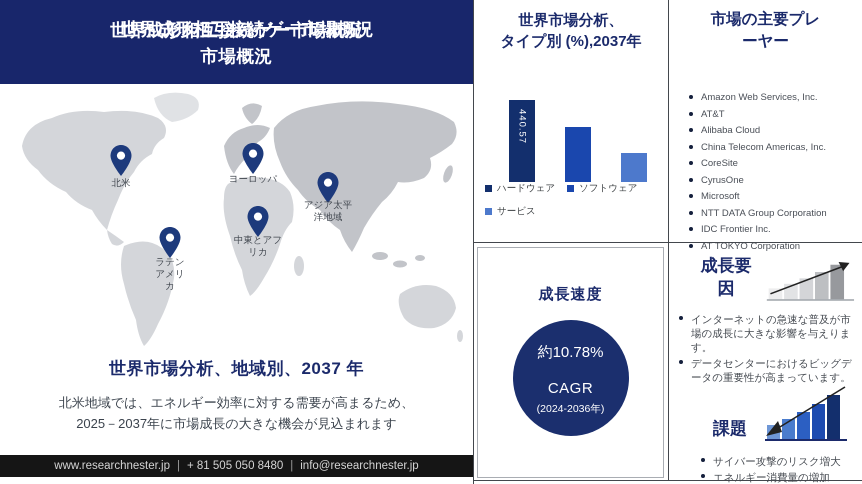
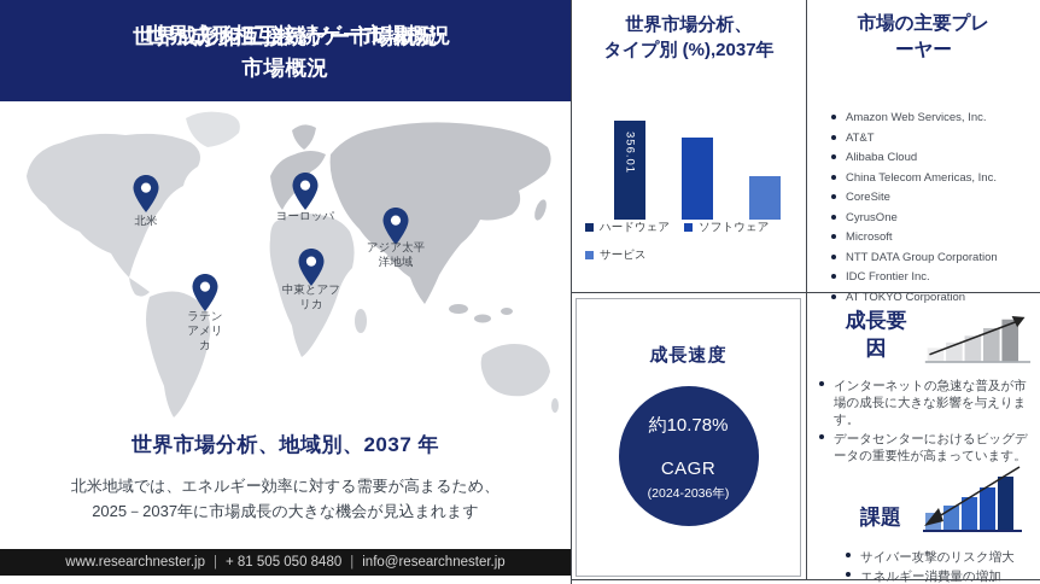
ハードウェア: 440.57 -> 356.01
